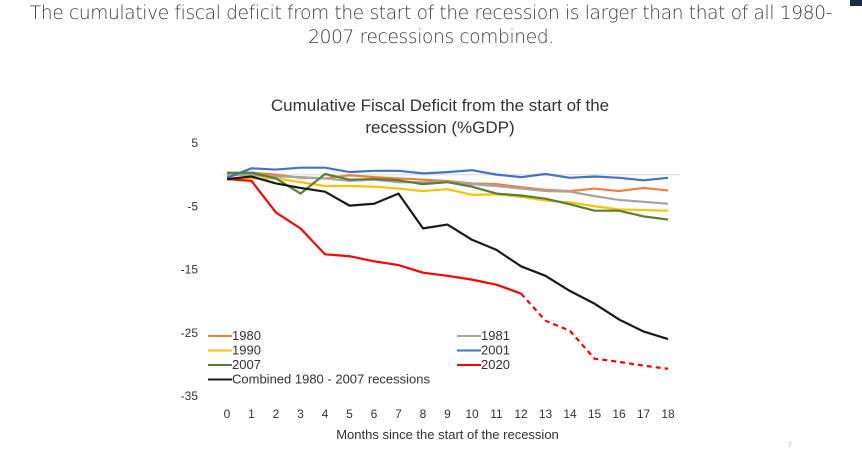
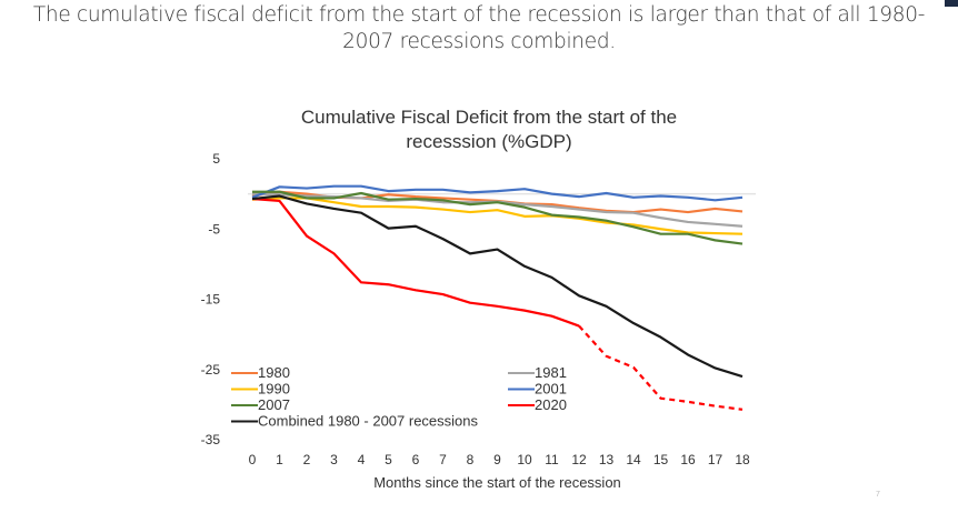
2007/3: -3 -> -1
Combined 1980 - 2007 recessions/7: -3 -> -6
